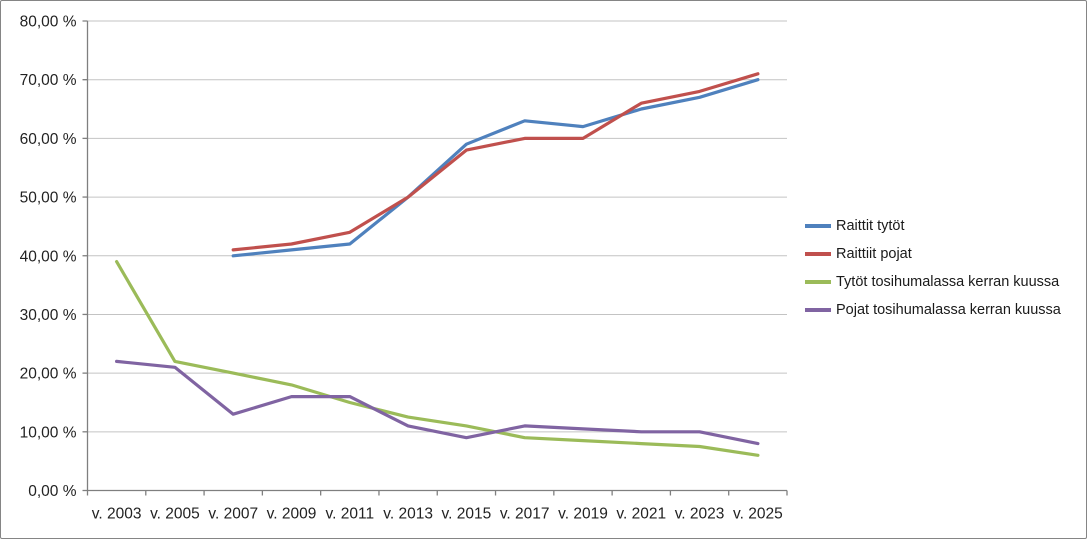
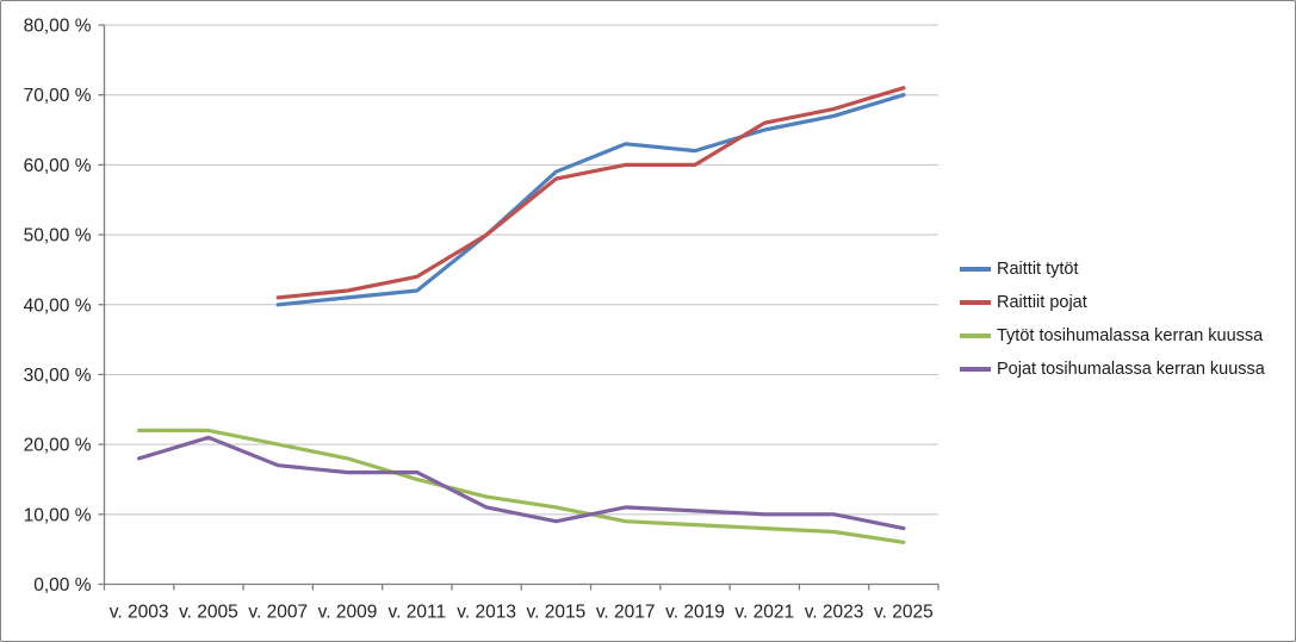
Tytöt tosihumalassa kerran kuussa/v. 2003: 39% -> 22%
Pojat tosihumalassa kerran kuussa/v. 2003: 22% -> 18%
Pojat tosihumalassa kerran kuussa/v. 2007: 13% -> 17%
